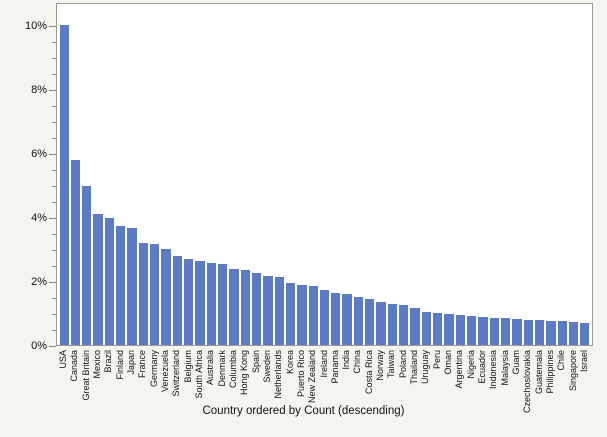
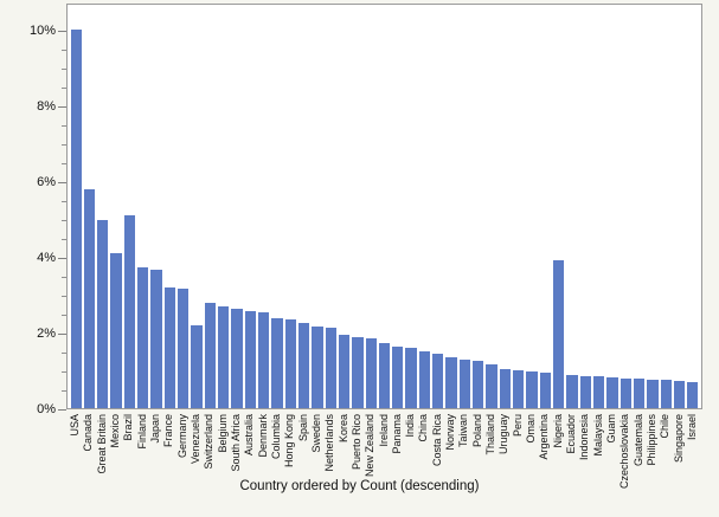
Brazil: 4.0% -> 5.1%
Venezuela: 3.0% -> 2.2%
Nigeria: 0.9% -> 3.9%
